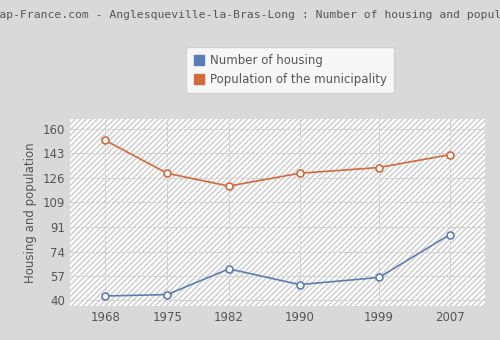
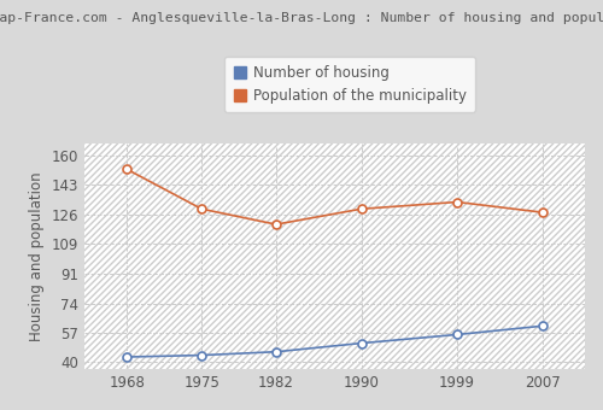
Number of housing/1982: 62 -> 46
Number of housing/2007: 86 -> 61
Population of the municipality/2007: 142 -> 127
